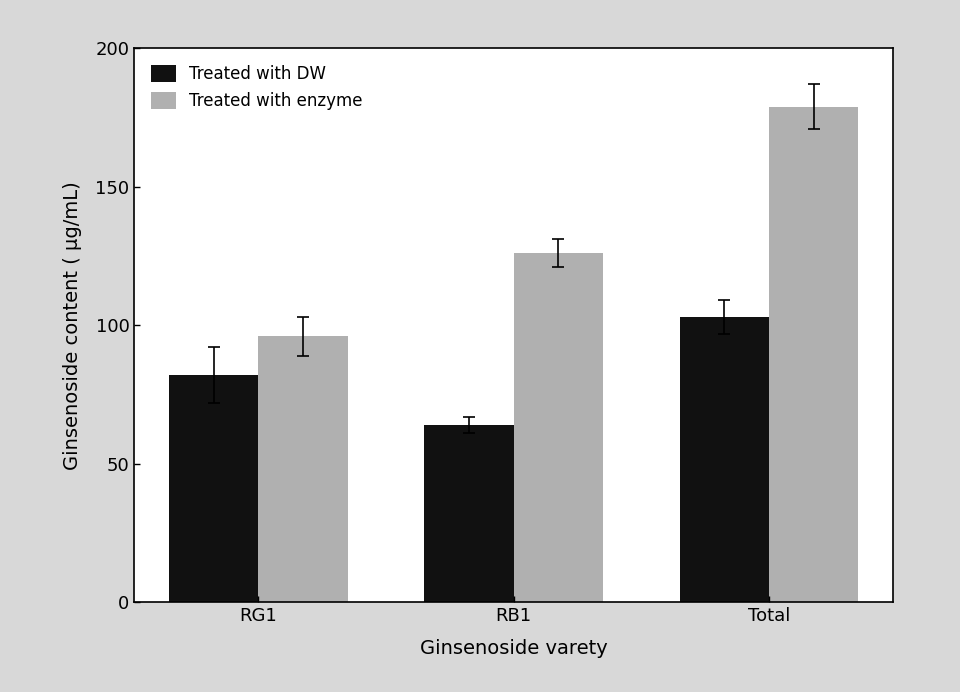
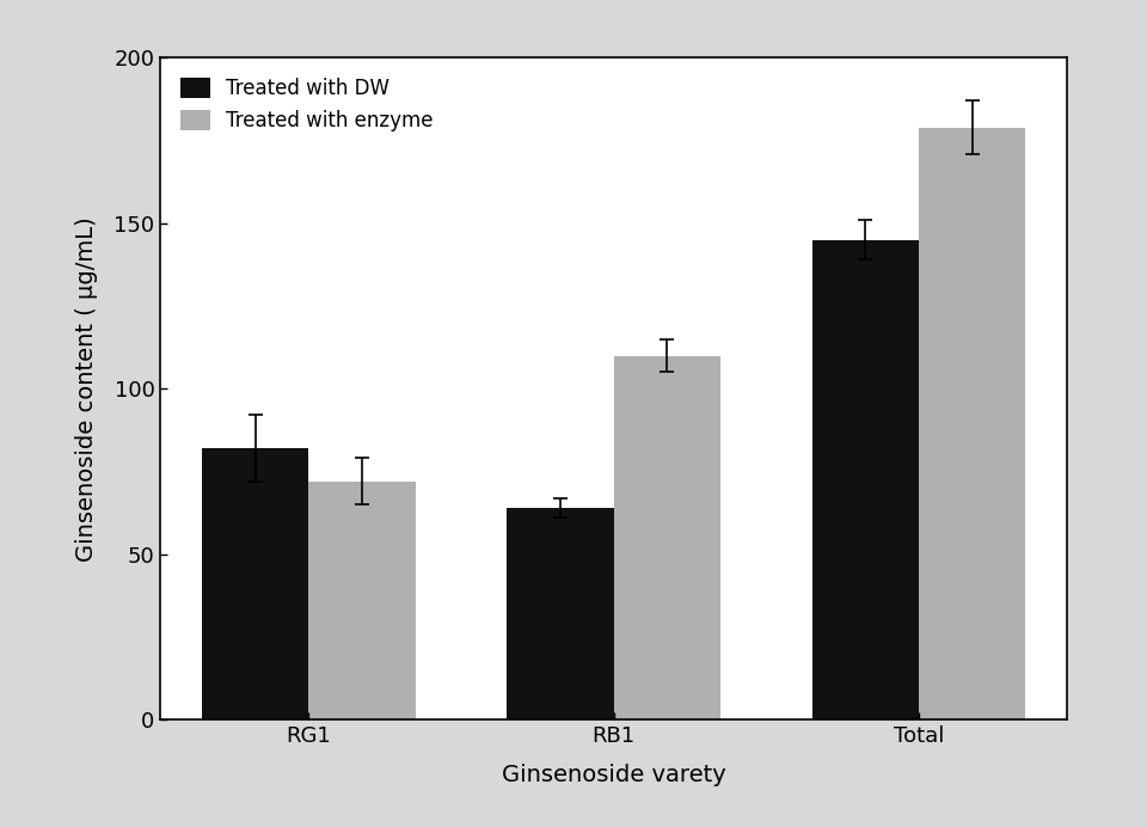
Treated with enzyme/RG1: 96 -> 72
Treated with enzyme/RB1: 126 -> 110
Treated with DW/Total: 103 -> 145
